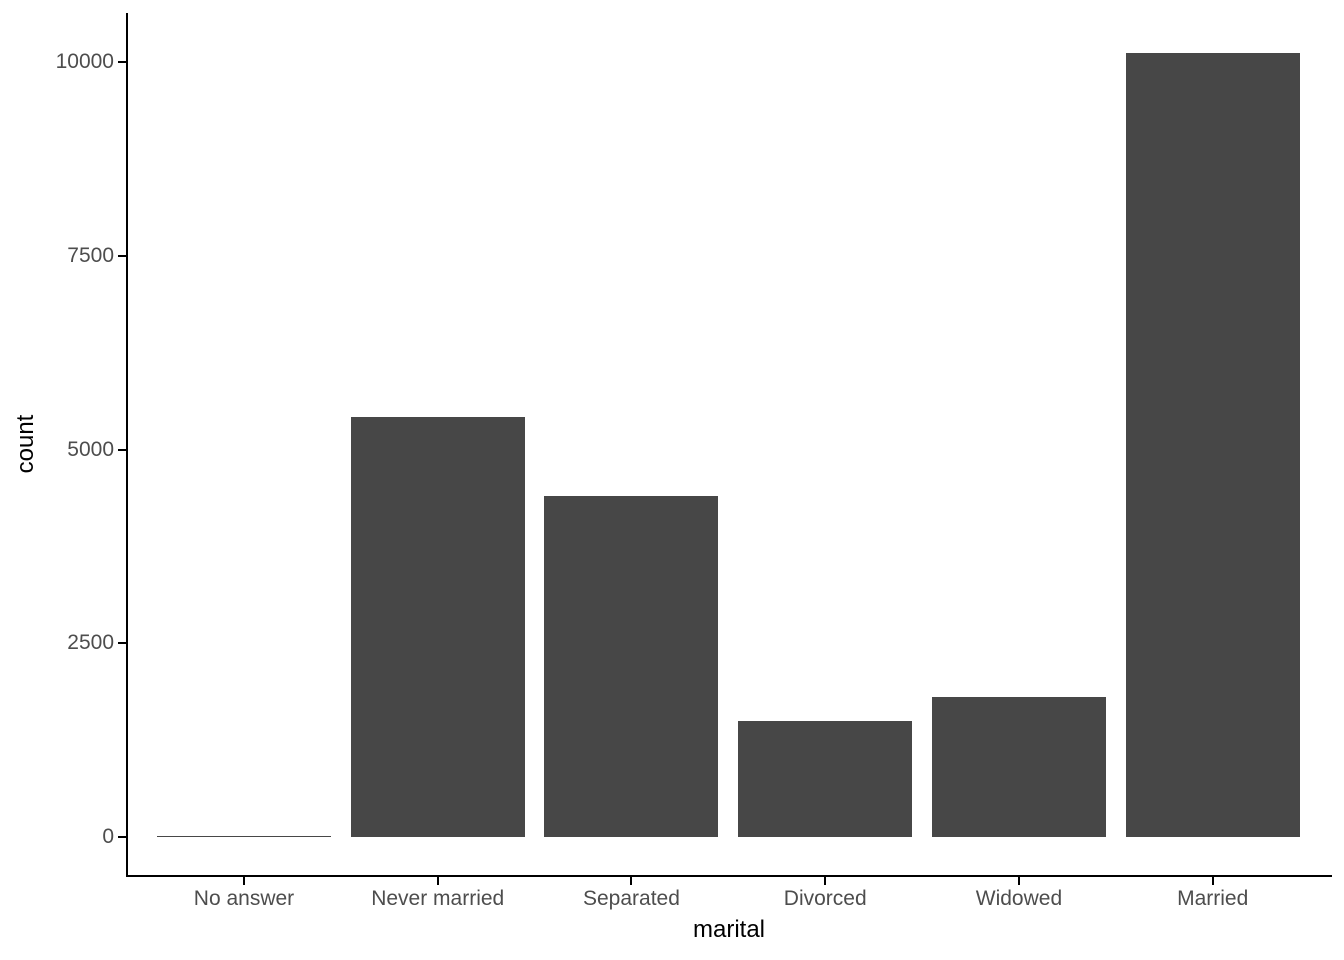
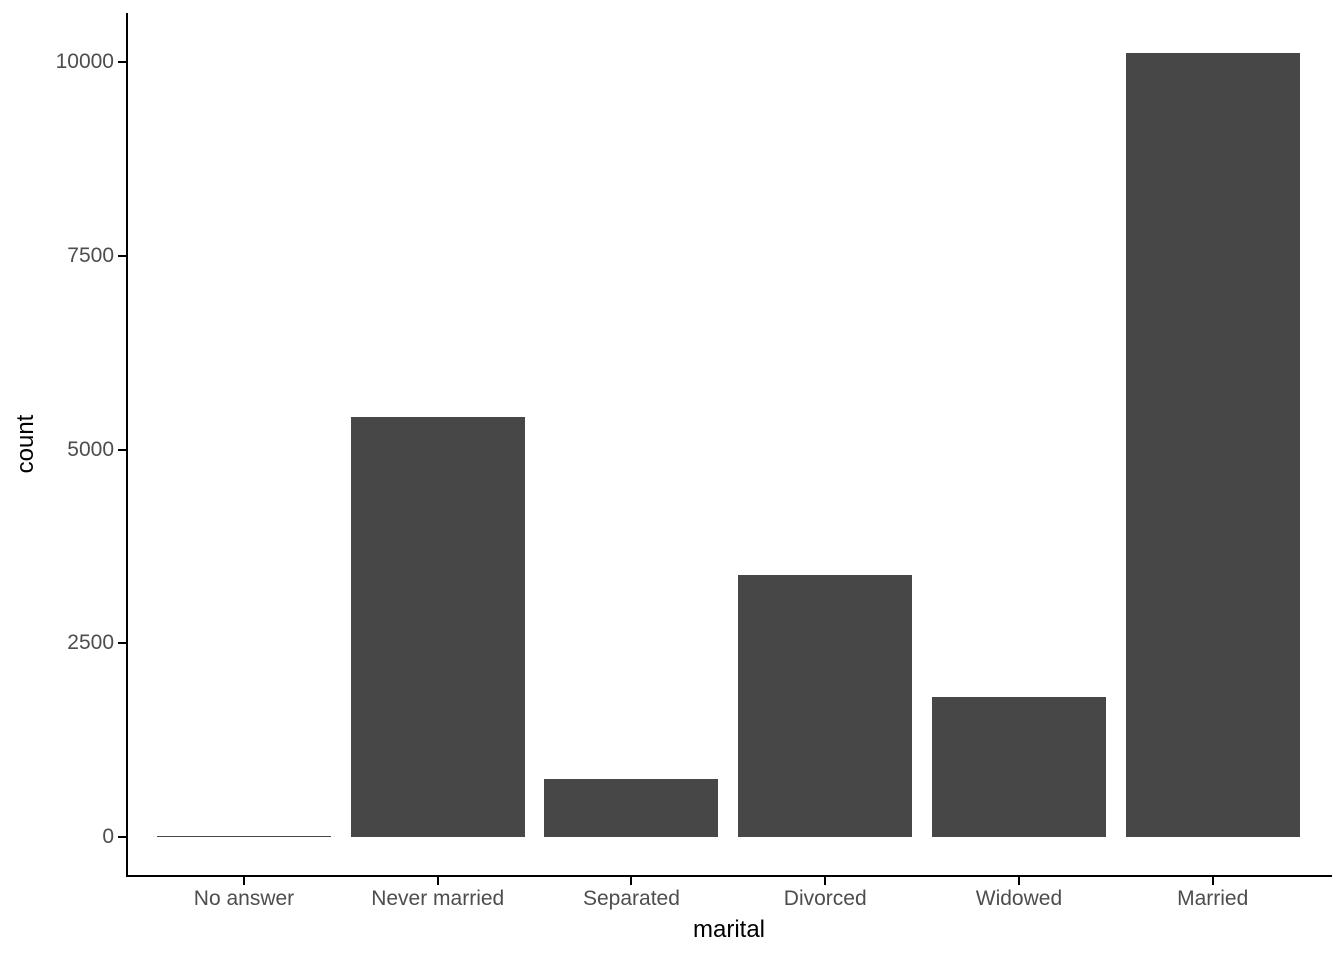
Separated: 4400 -> 700
Divorced: 1500 -> 3400
